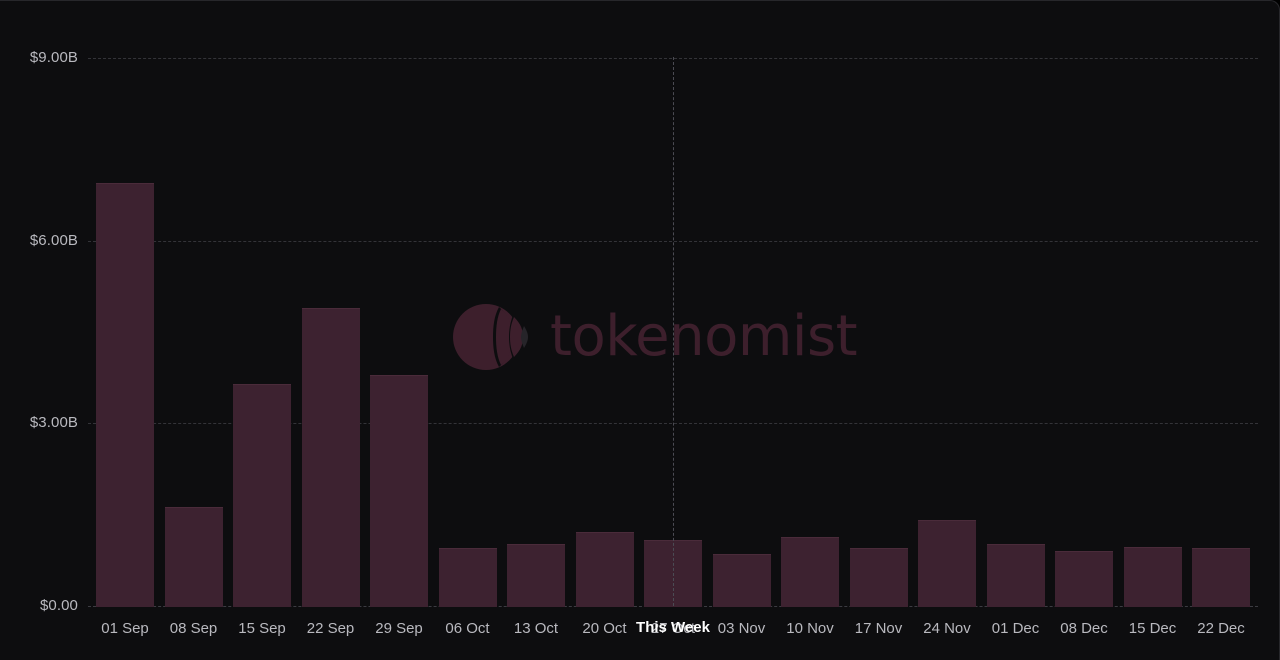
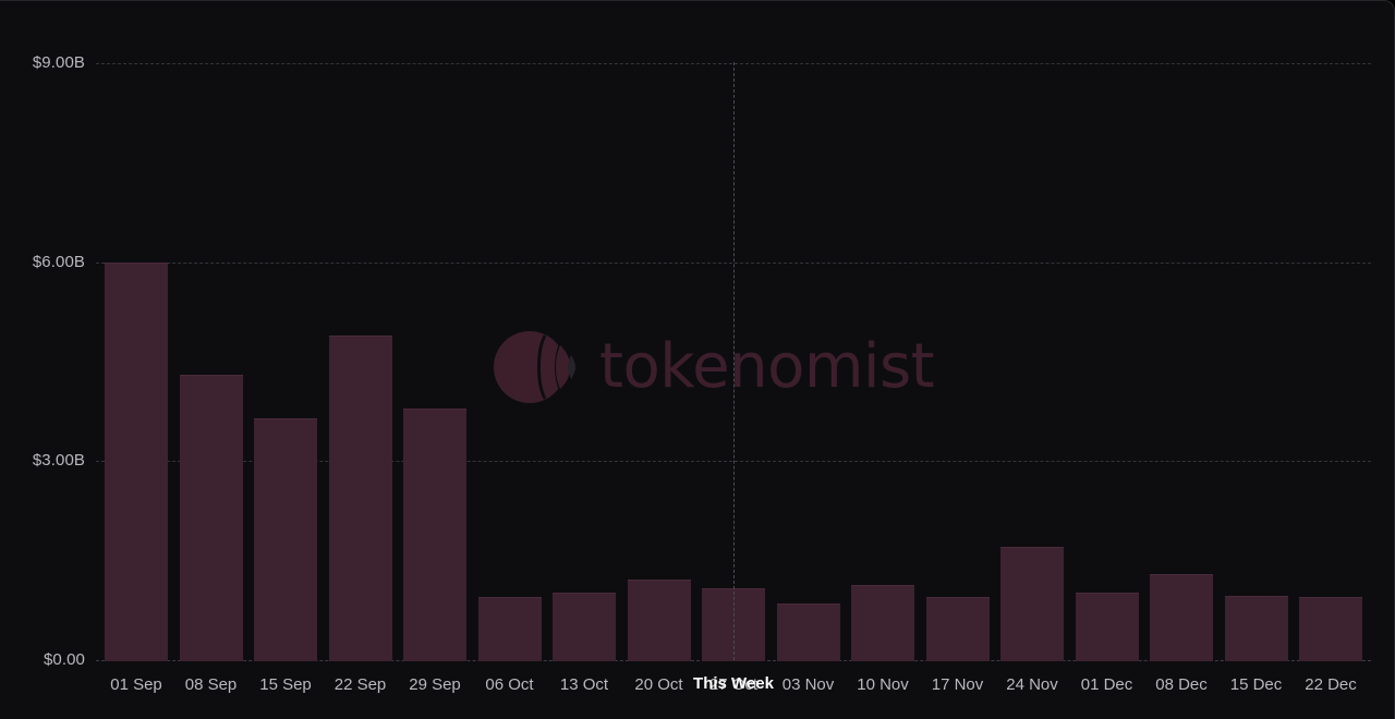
01 Sep: $7.0B -> $6.0B
08 Sep: $1.6B -> $4.3B
24 Nov: $1.4B -> $1.7B
08 Dec: $0.9B -> $1.3B
